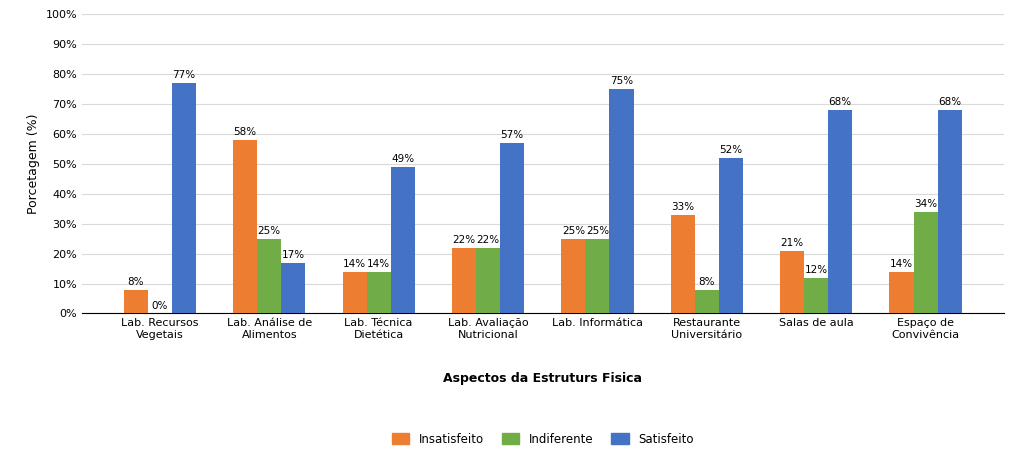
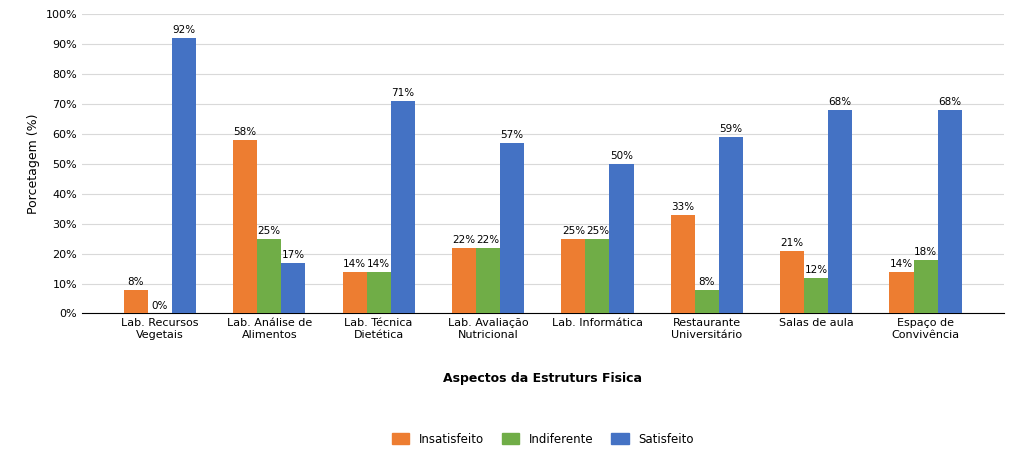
Satisfeito/Lab. Recursos Vegetais: 77% -> 92%
Satisfeito/Lab. Técnica Dietética: 49% -> 71%
Satisfeito/Lab. Informática: 75% -> 50%
Satisfeito/Restaurante Universitário: 52% -> 59%
Indiferente/Espaço de Convivência: 34% -> 18%
